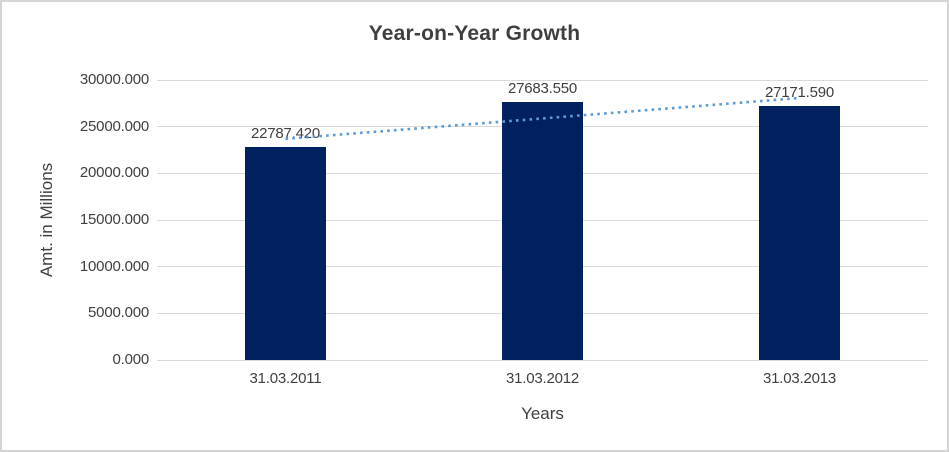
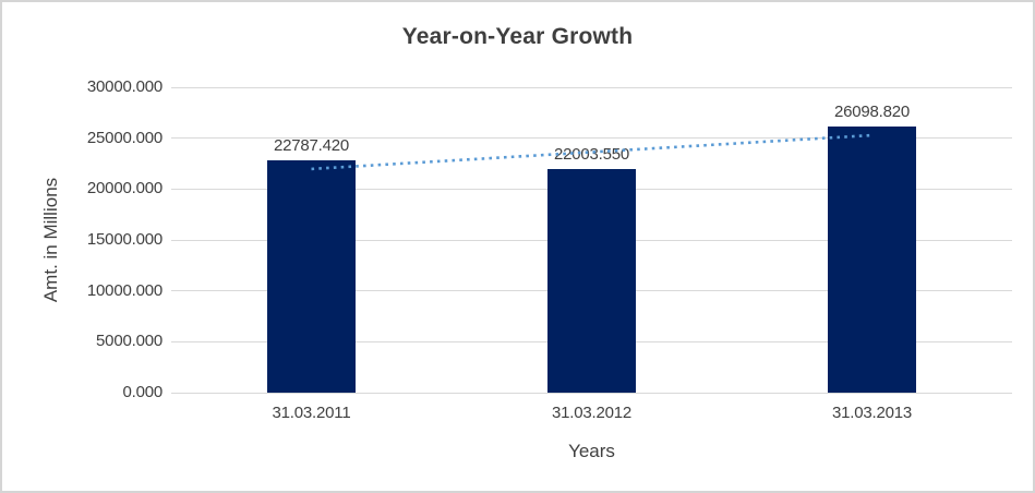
31.03.2012: 27683.550 -> 22003.550
31.03.2013: 27171.590 -> 26098.820
